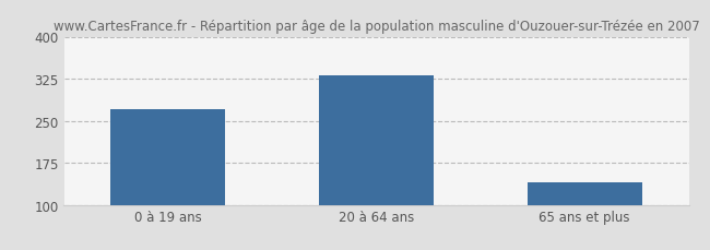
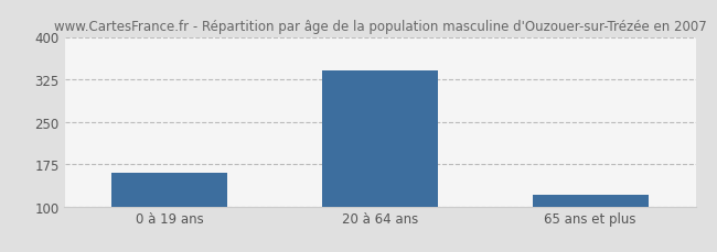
0 à 19 ans: 270 -> 160
20 à 64 ans: 330 -> 340
65 ans et plus: 140 -> 120
